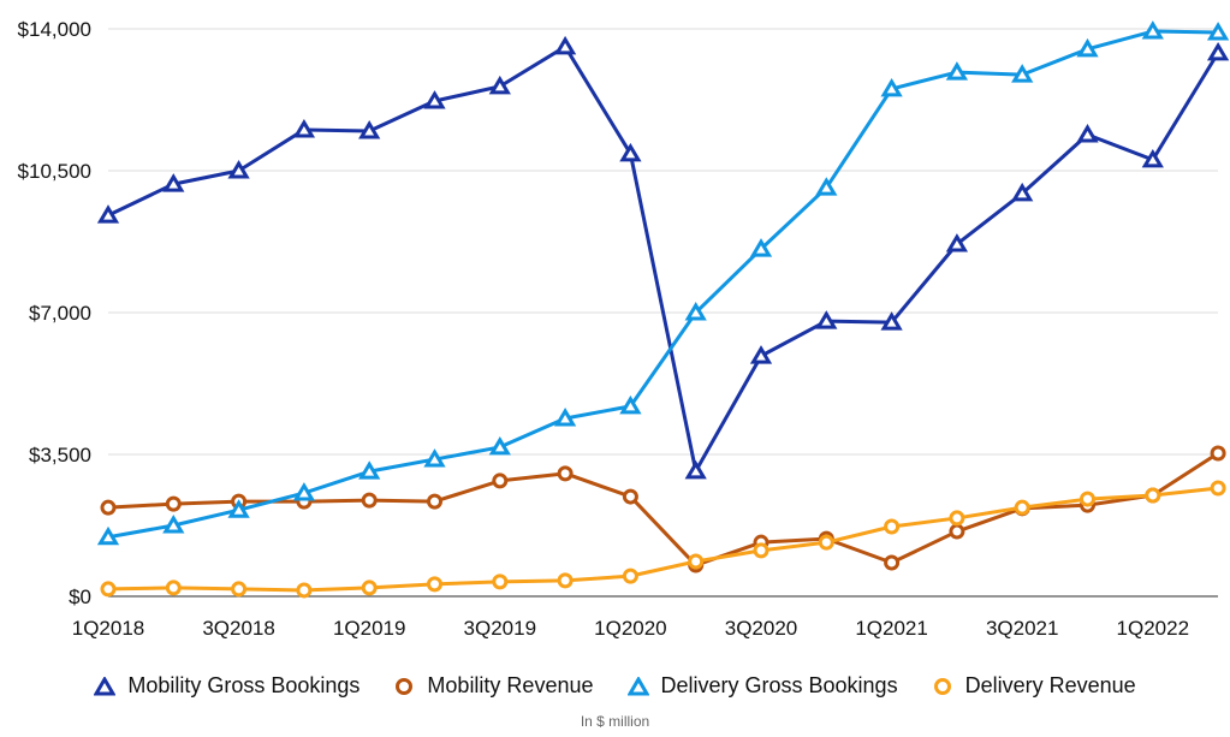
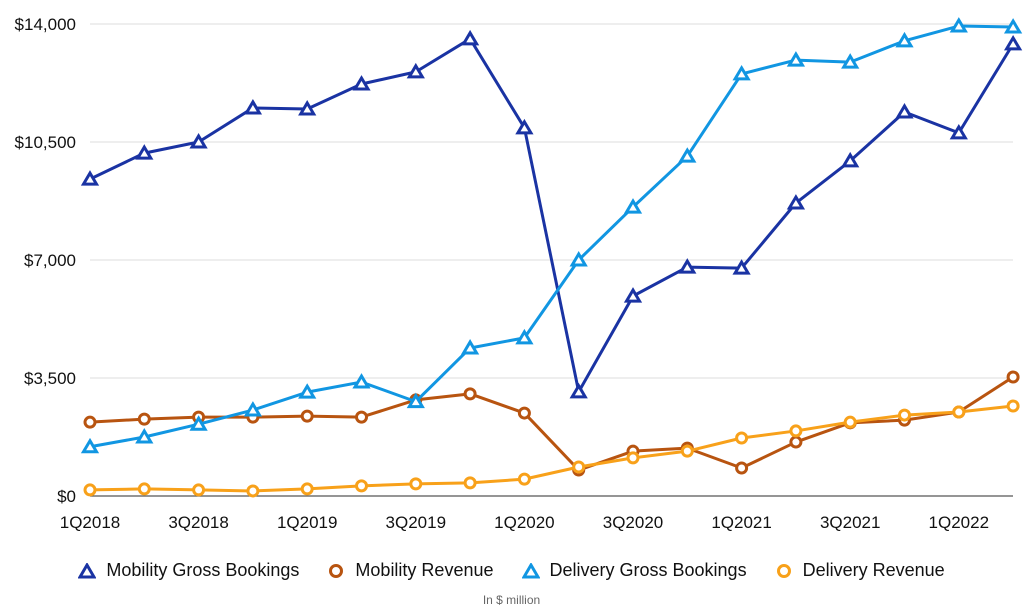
Delivery Gross Bookings/3Q2019: $3700 -> $2800
